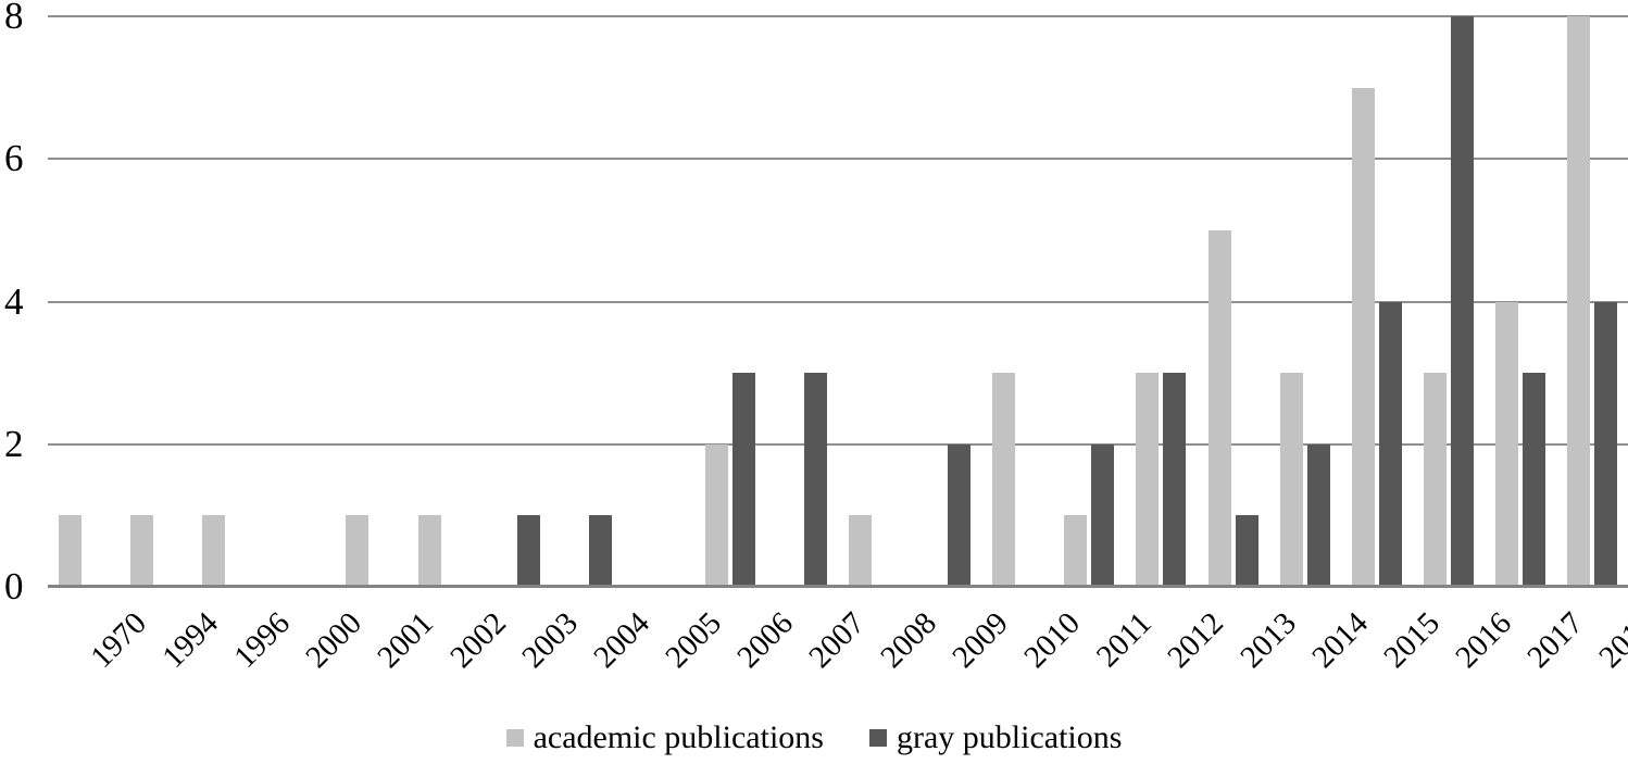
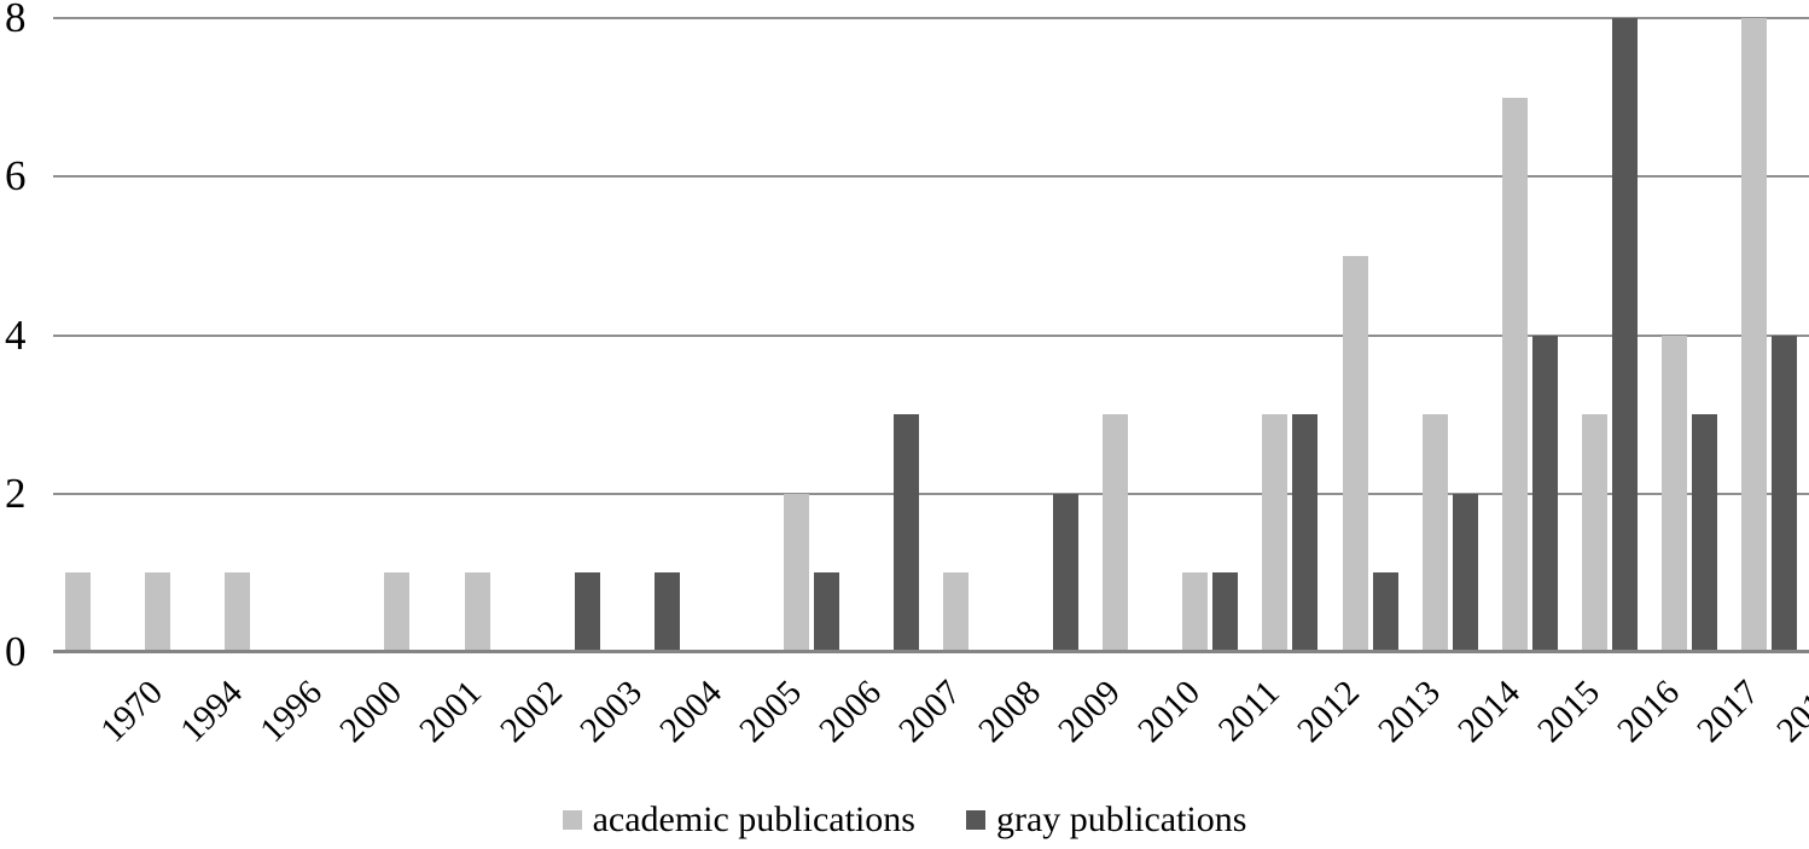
gray publications/2006: 3 -> 1
gray publications/2011: 2 -> 1
